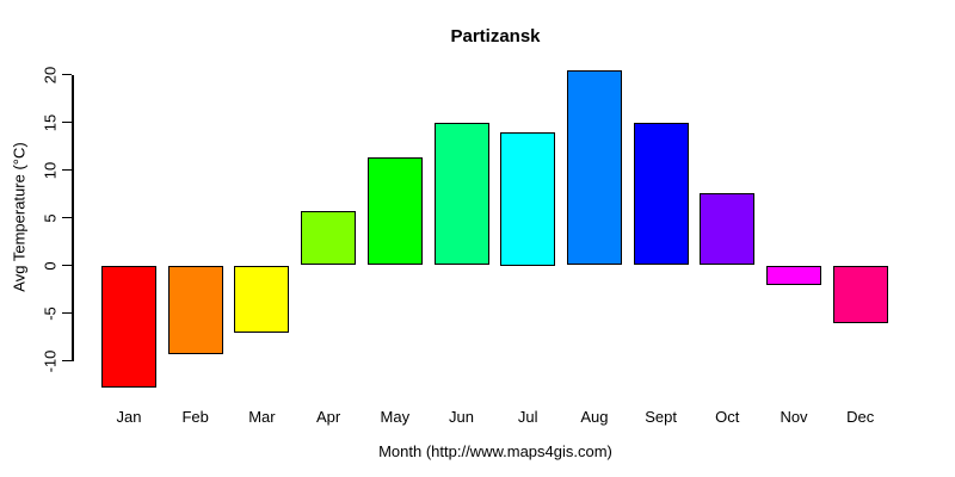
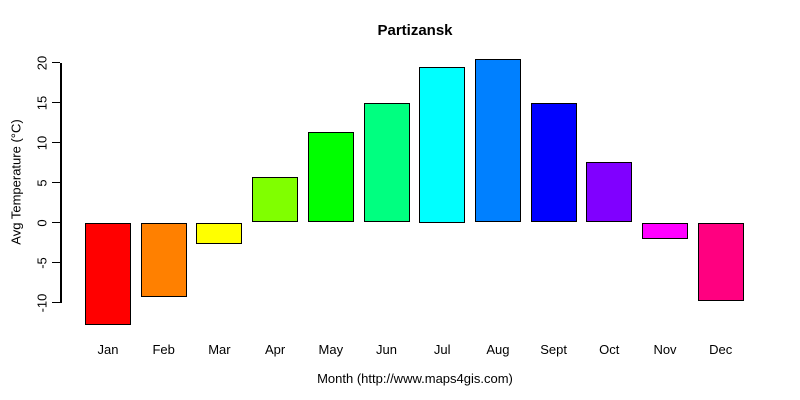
Mar: -7 -> -3
Jul: 14 -> 20
Dec: -6 -> -10
